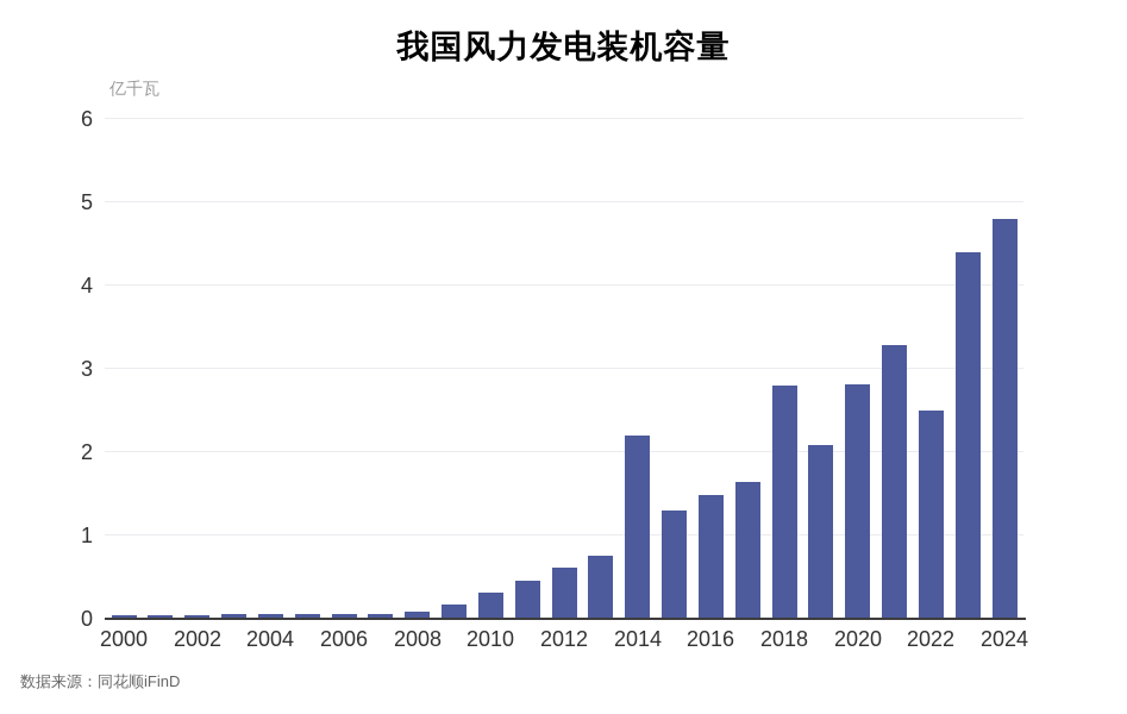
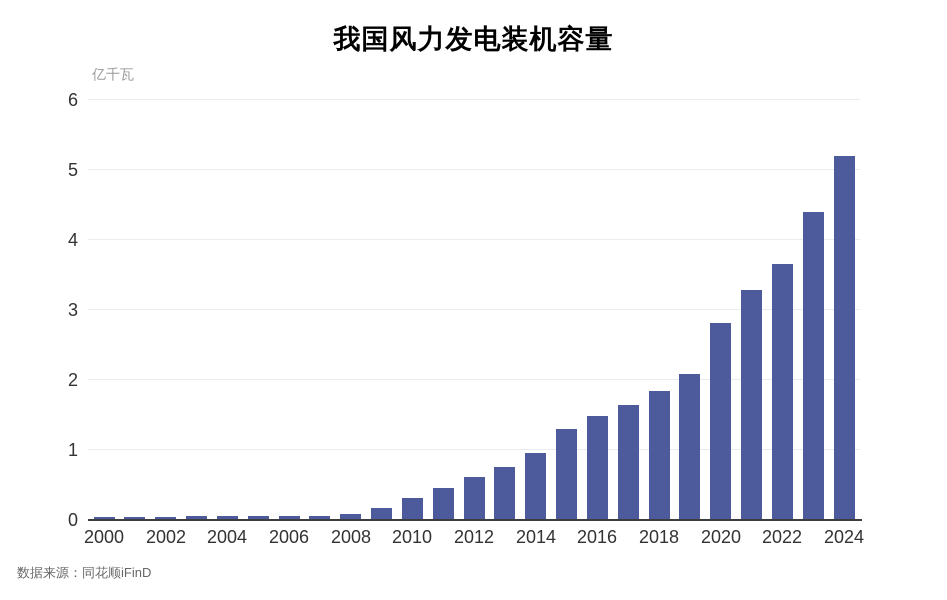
2014: 2.2 -> 1.0
2018: 2.8 -> 1.8
2022: 2.5 -> 3.6
2024: 4.8 -> 5.2
